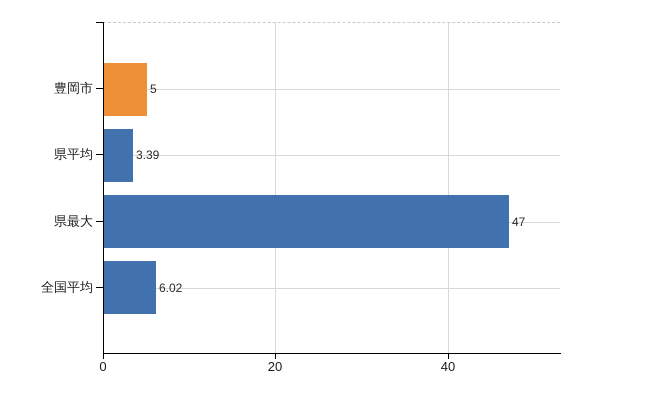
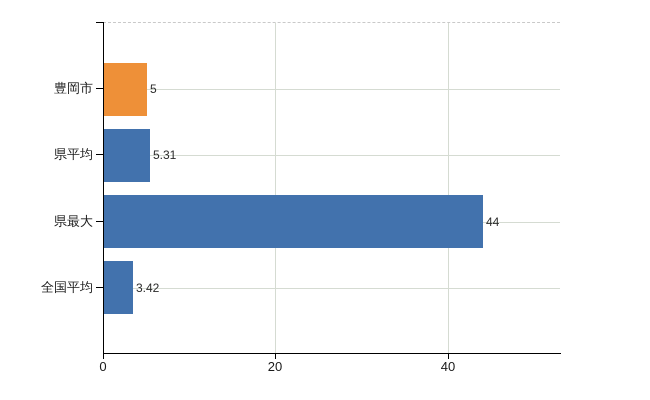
県平均: 3.39 -> 5.31
県最大: 47 -> 44
全国平均: 6.02 -> 3.42
